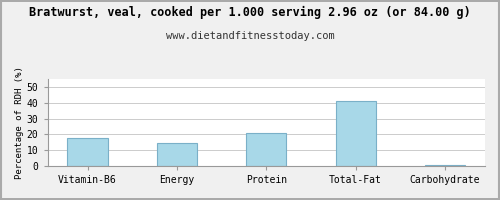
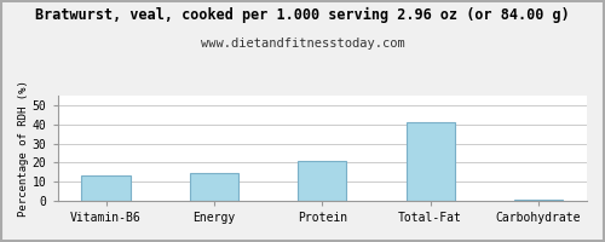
Vitamin-B6: 18 -> 13
